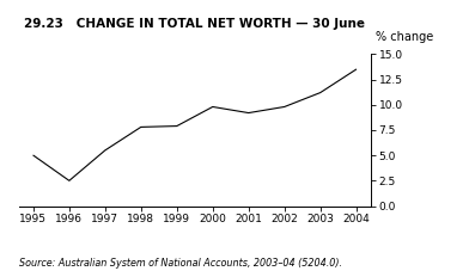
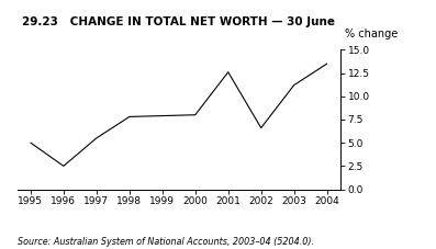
2000: 9.8 -> 8.0
2001: 9.2 -> 12.6
2002: 9.8 -> 6.6
